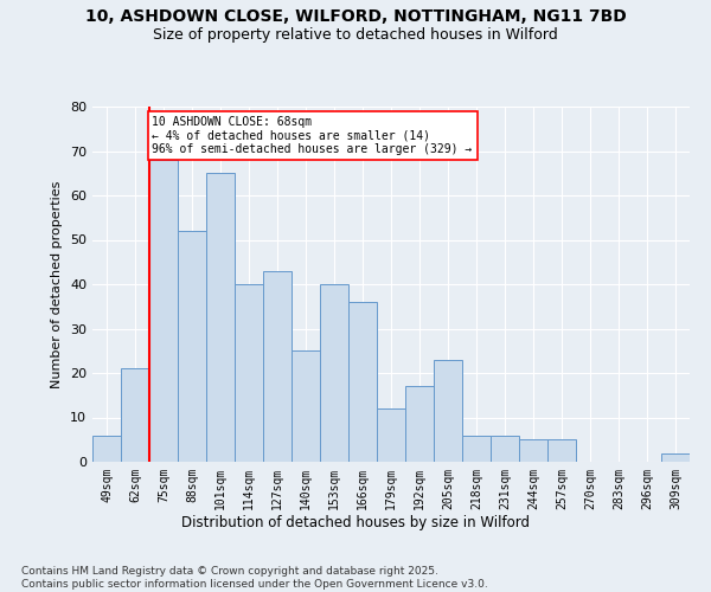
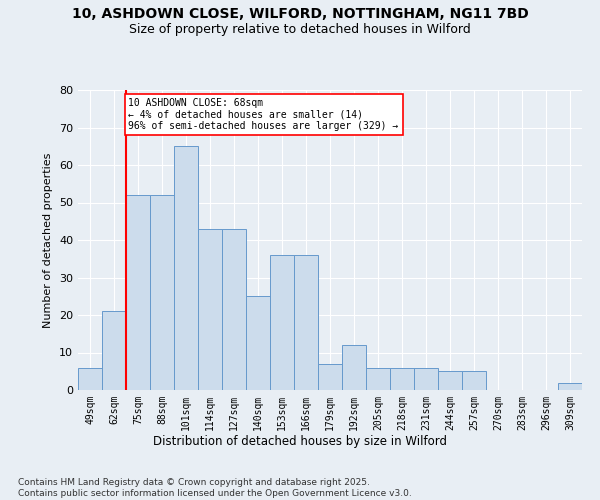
75sqm: 68 -> 52
114sqm: 40 -> 43
153sqm: 40 -> 36
179sqm: 12 -> 7
192sqm: 17 -> 12
205sqm: 23 -> 6
